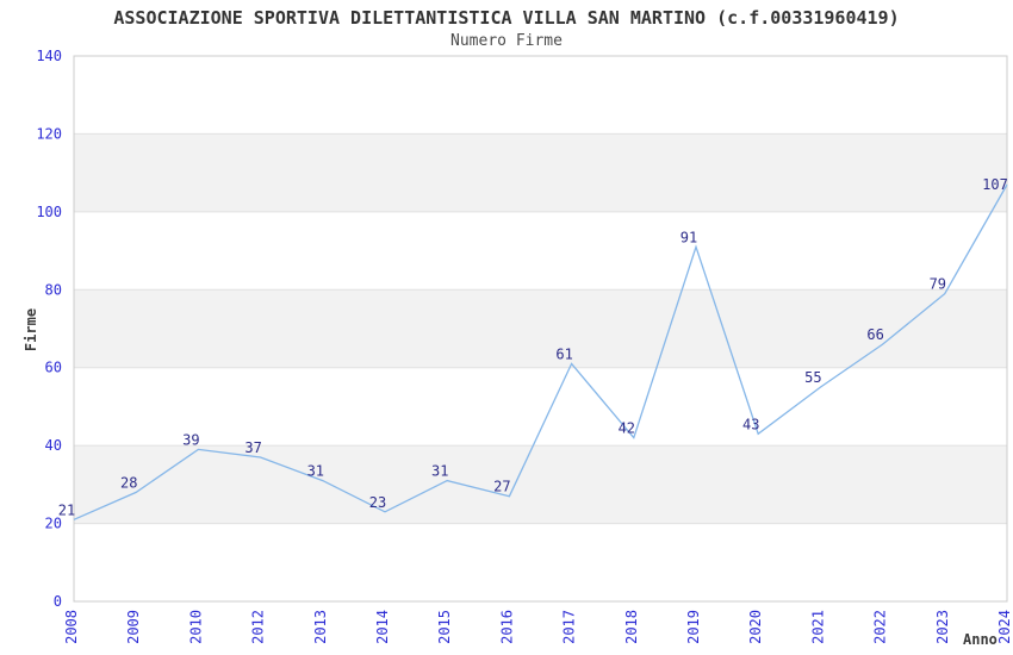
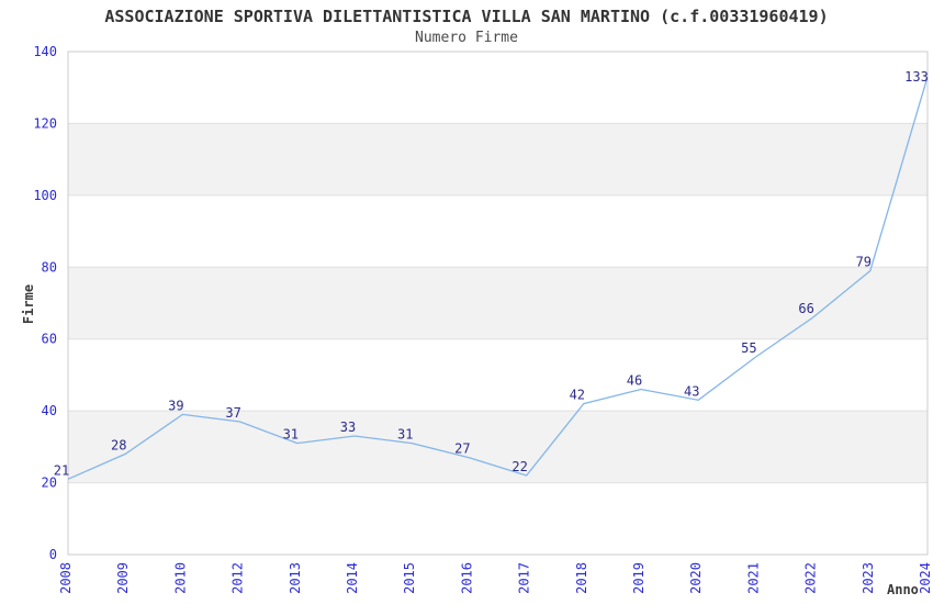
2014: 23 -> 33
2017: 61 -> 22
2019: 91 -> 46
2024: 107 -> 133
